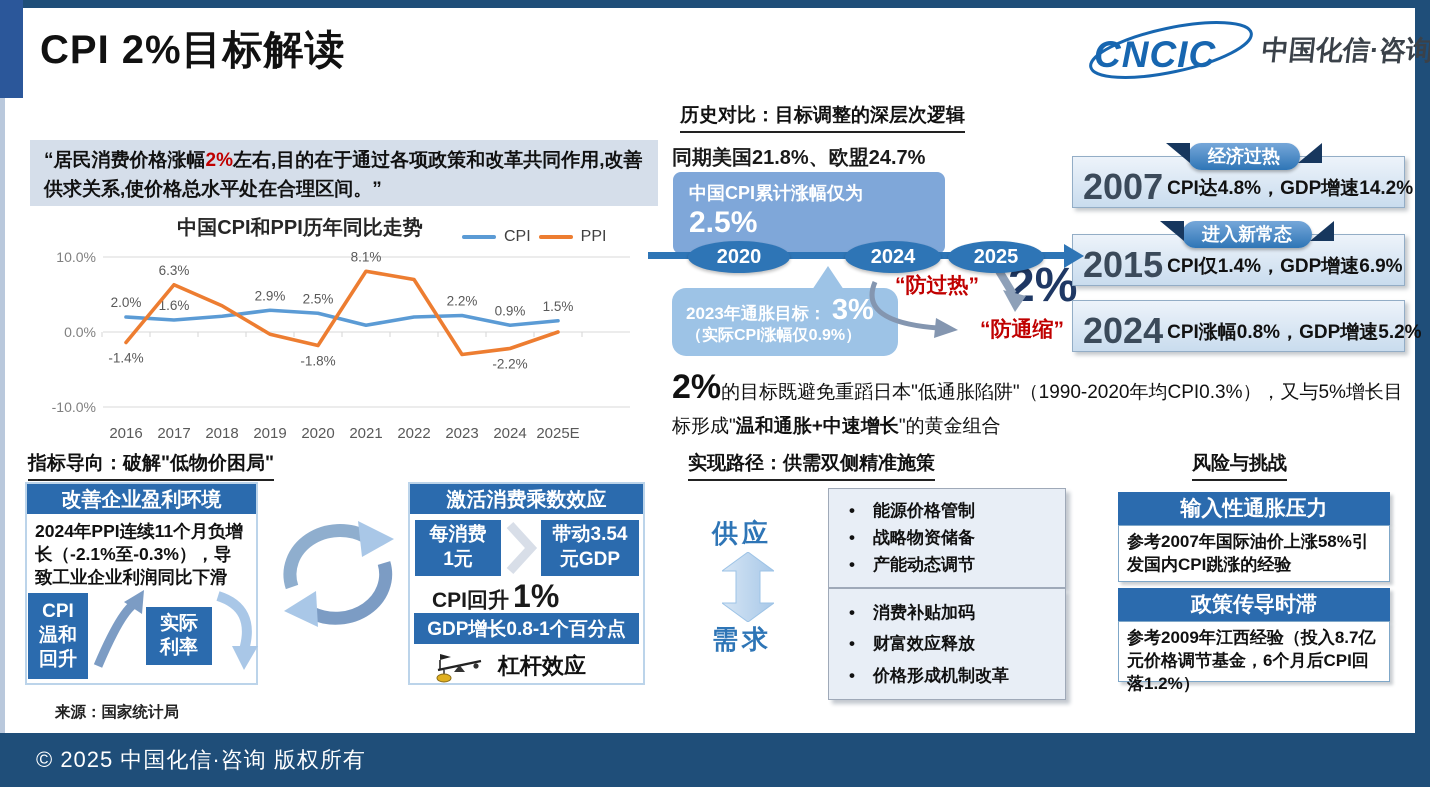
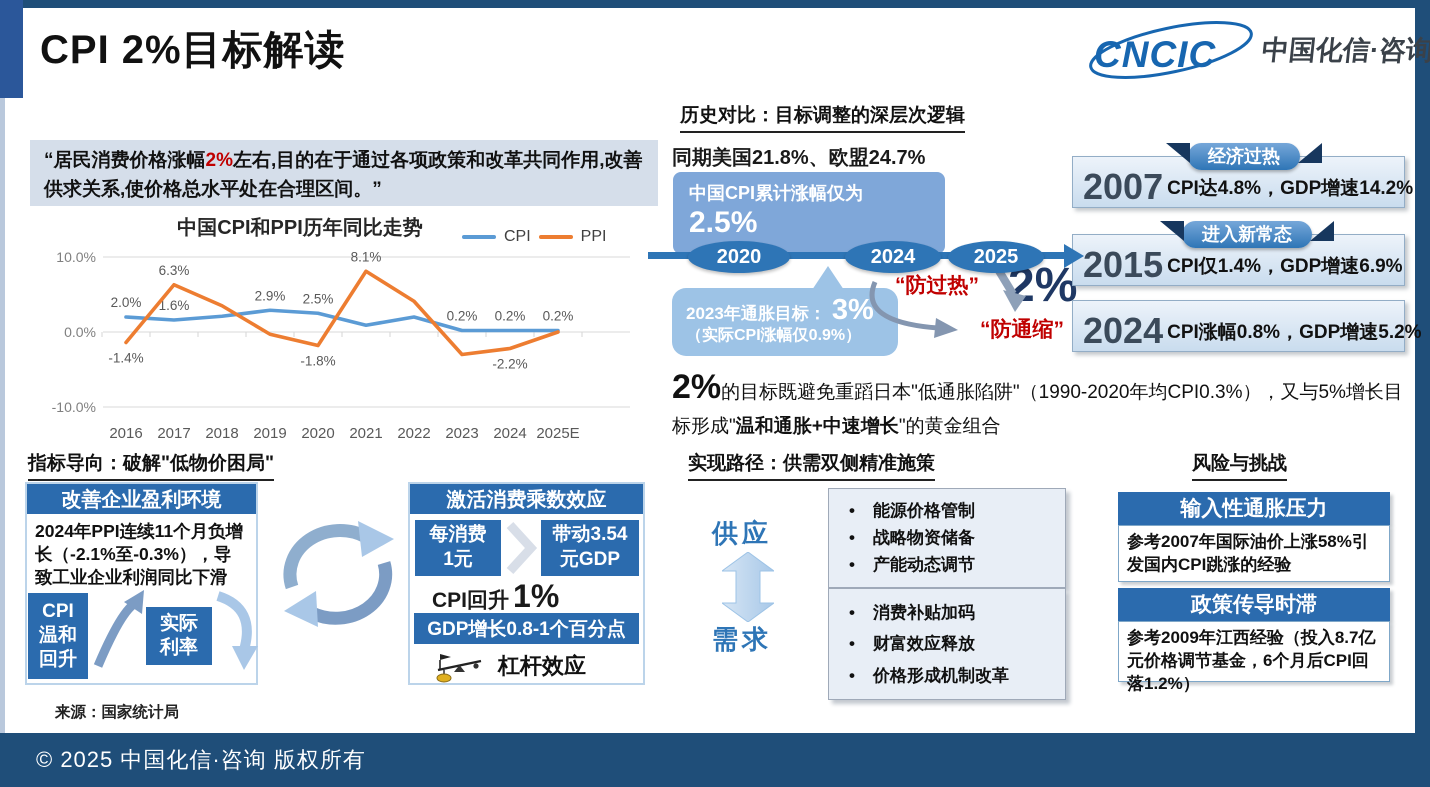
PPI/2022: 7% -> 4%
CPI/2023: 2.2% -> 0.2%
CPI/2024: 0.9% -> 0.2%
CPI/2025E: 1.5% -> 0.2%
